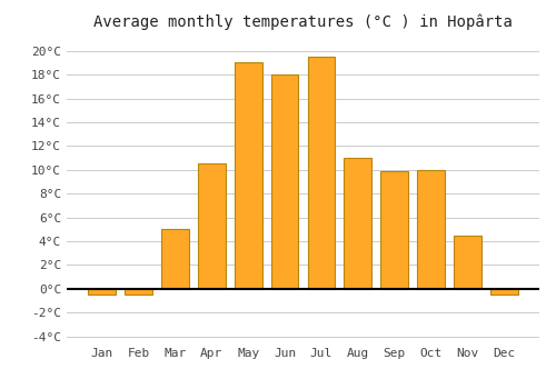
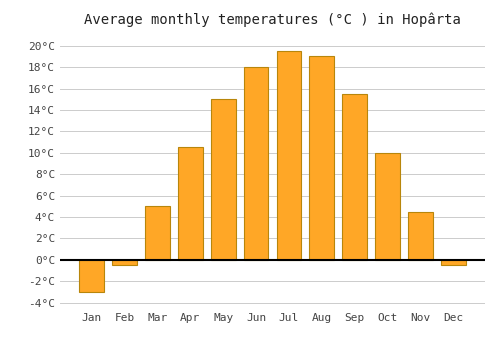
Jan: -0.5°C -> -3.0°C
May: 19.0°C -> 15.0°C
Aug: 11.0°C -> 19.0°C
Sep: 9.9°C -> 15.5°C
